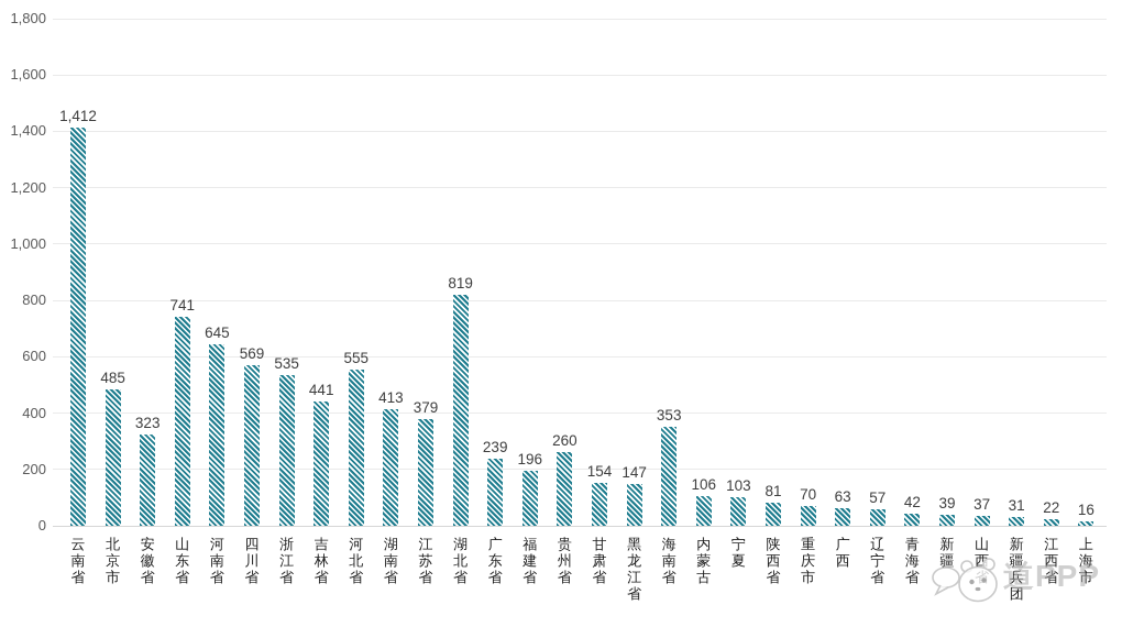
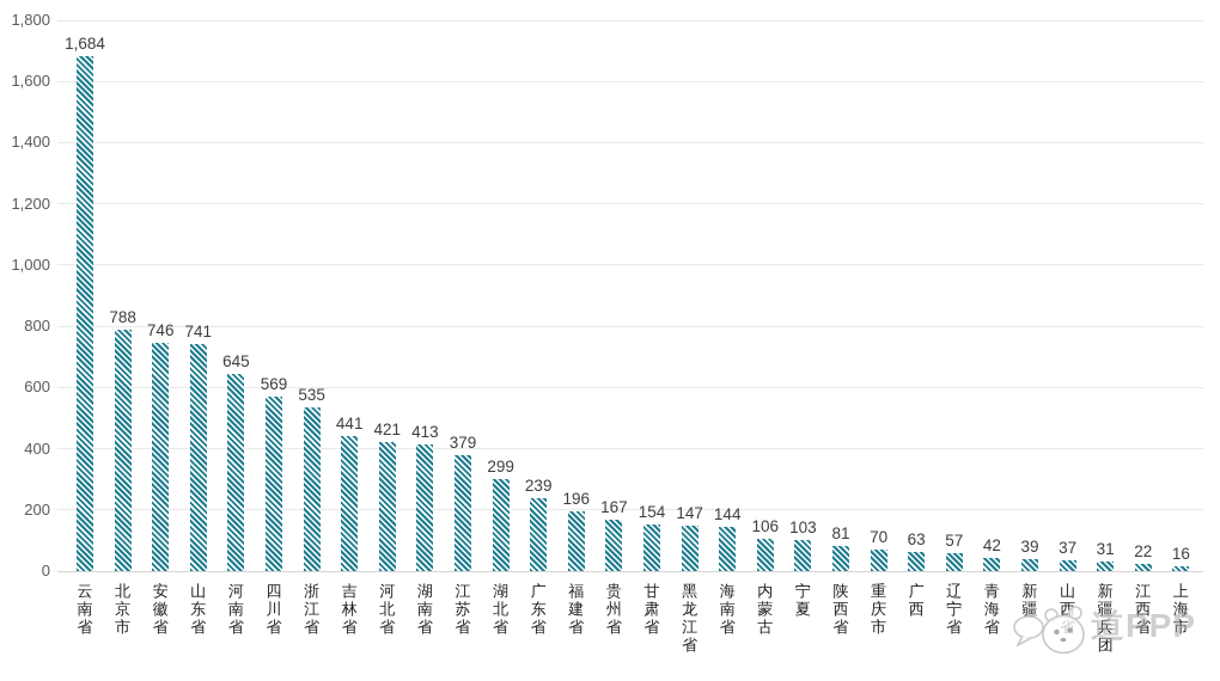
云南省: 1,412 -> 1,684
北京市: 485 -> 788
安徽省: 323 -> 746
河北省: 555 -> 421
湖北省: 819 -> 299
贵州省: 260 -> 167
海南省: 353 -> 144
